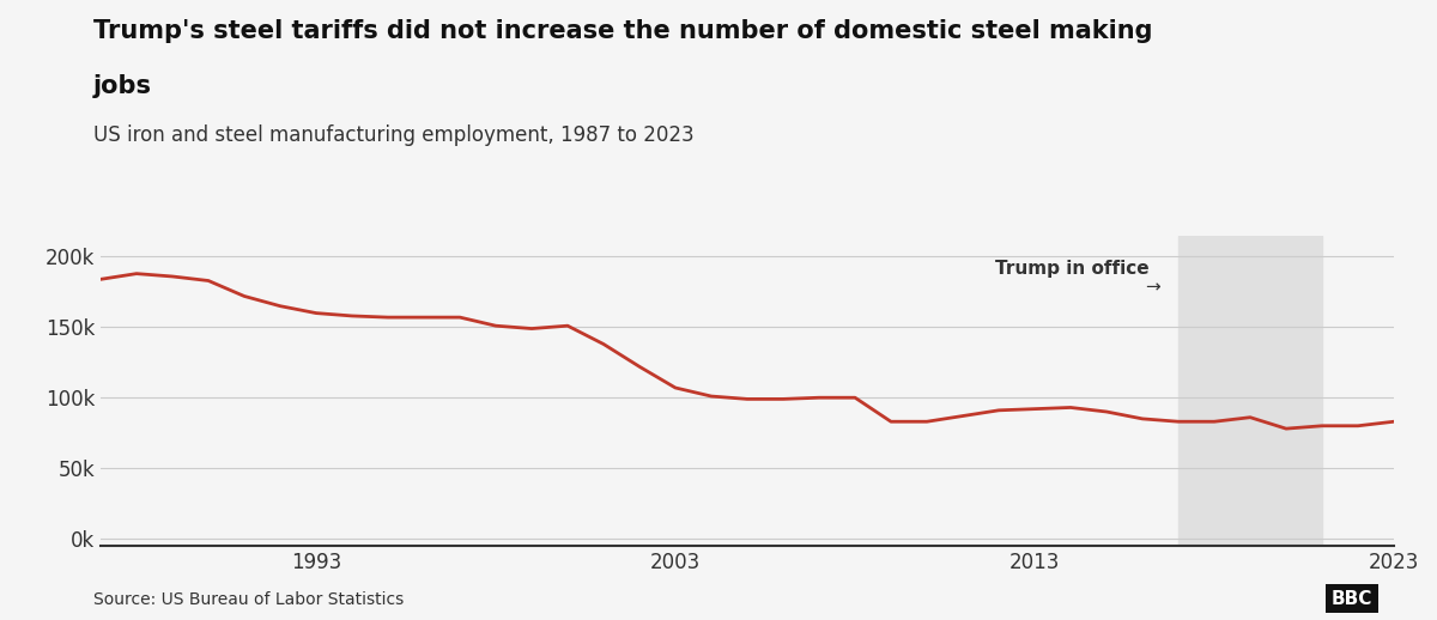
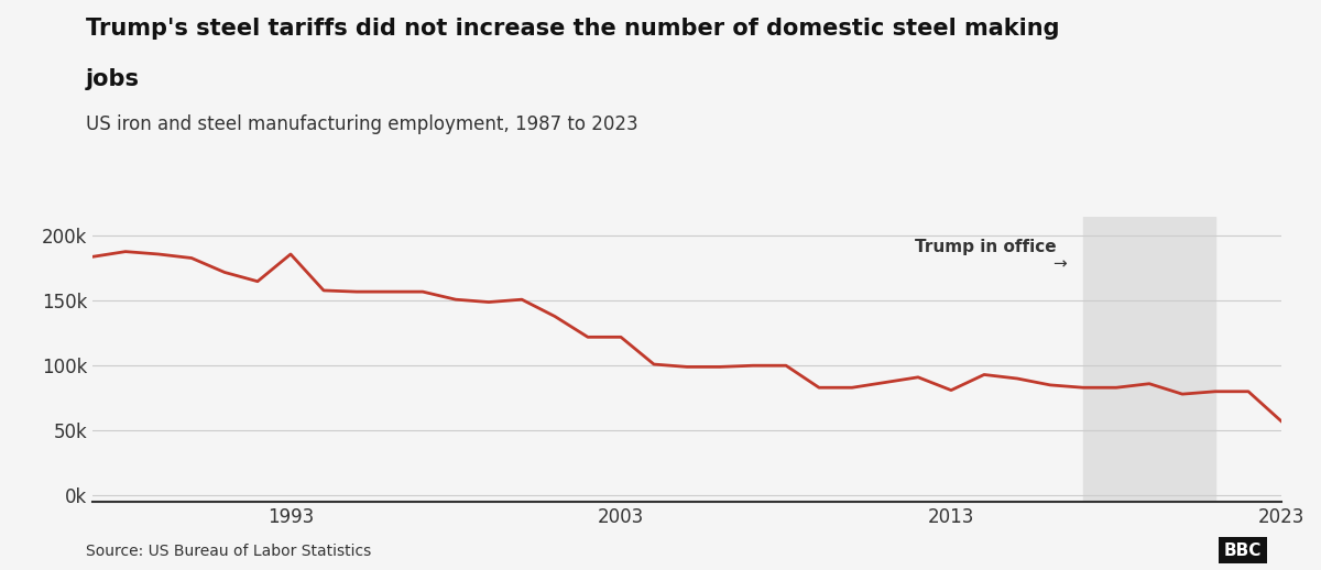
1993: 160k -> 186k
2003: 107k -> 122k
2013: 92k -> 81k
2023: 83k -> 57k
